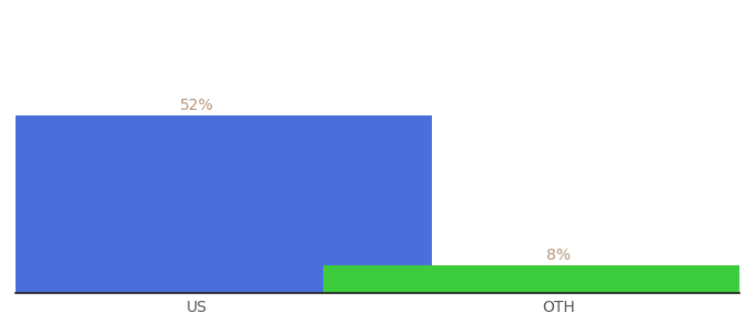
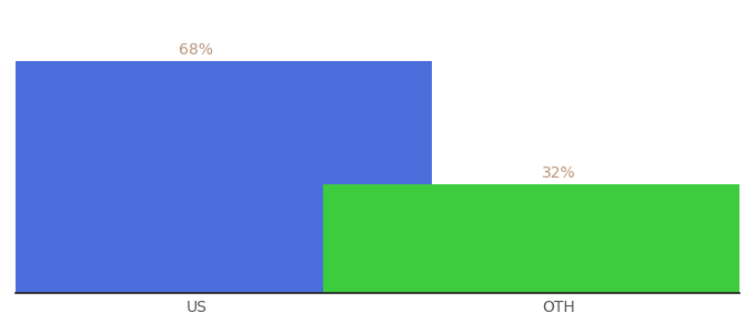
US: 52% -> 68%
OTH: 8% -> 32%
